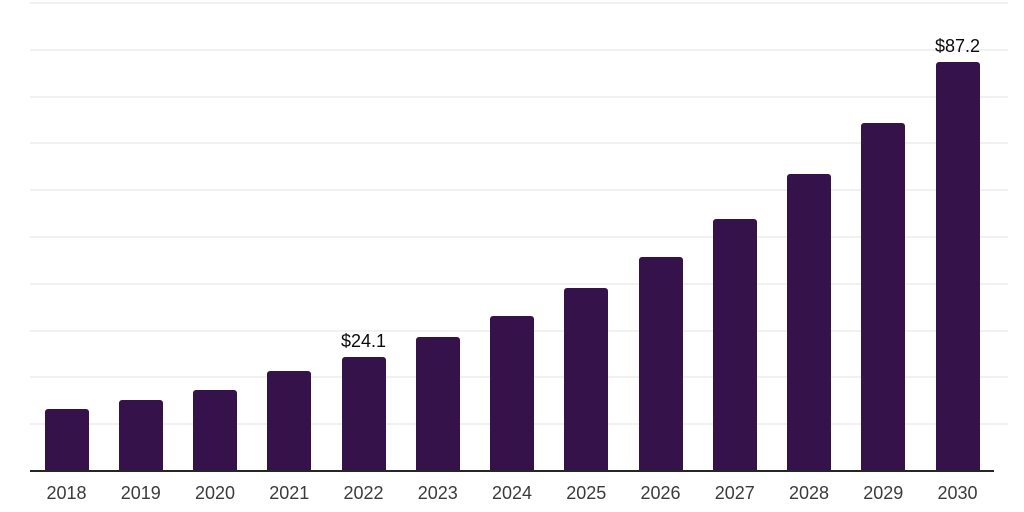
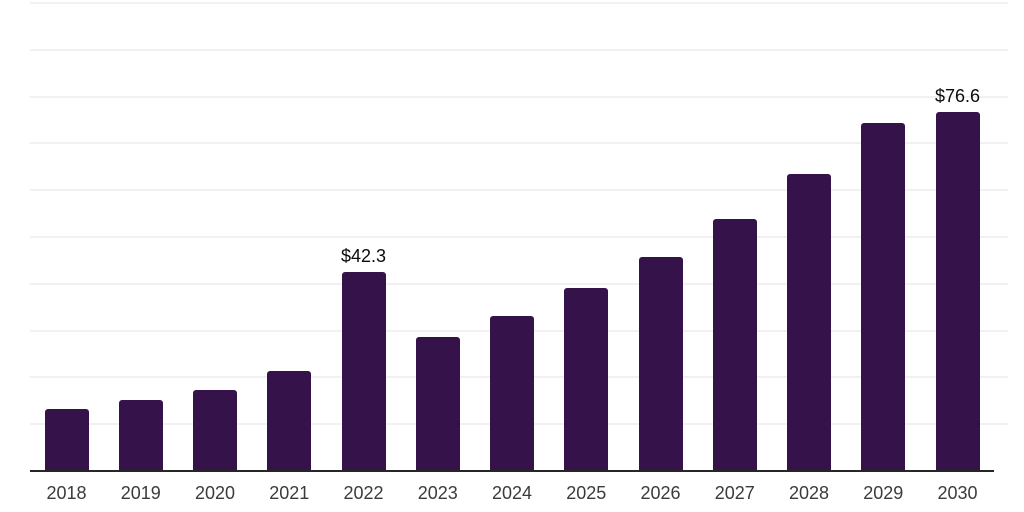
2022: $24.1 -> $42.3
2030: $87.2 -> $76.6
